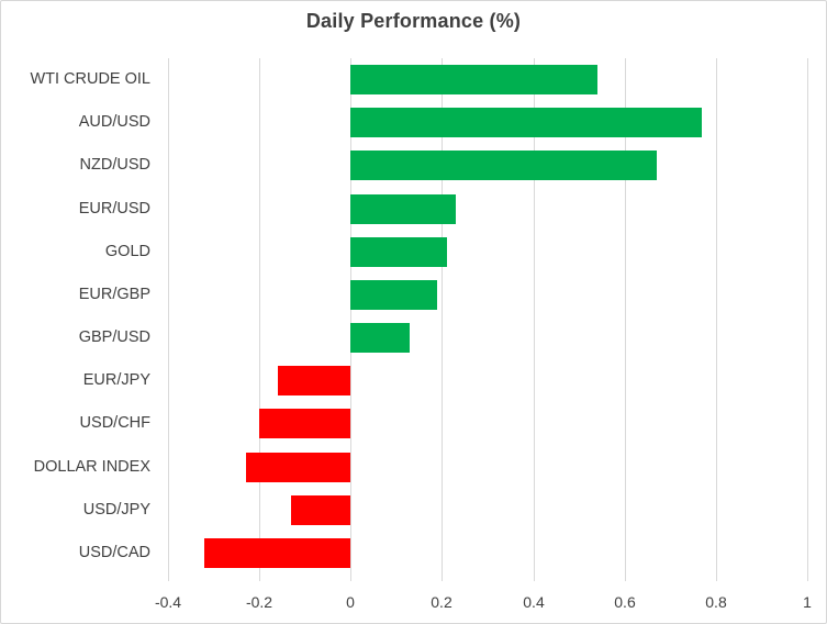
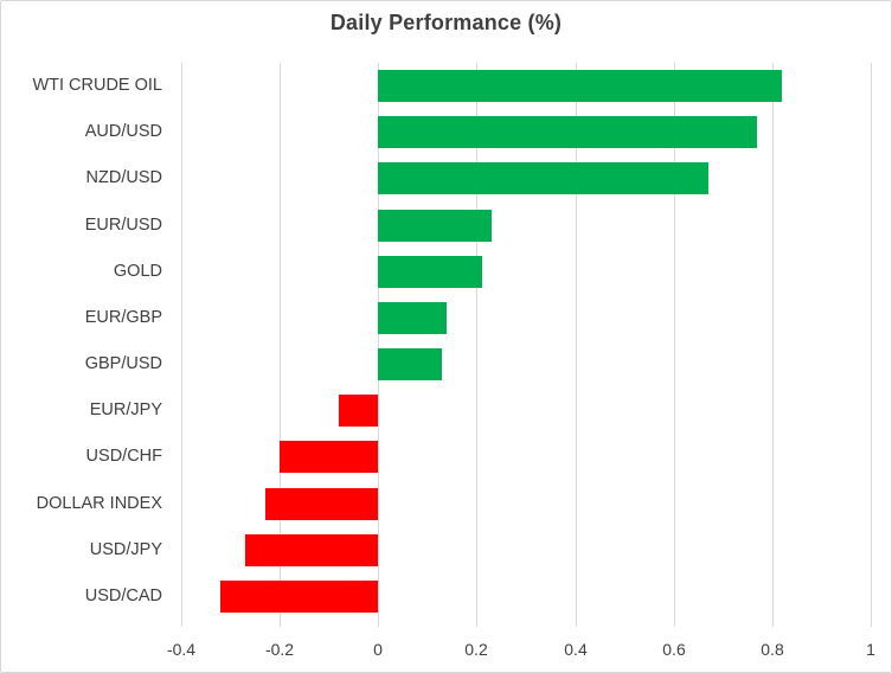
WTI CRUDE OIL: 0.54 -> 0.82
EUR/GBP: 0.19 -> 0.14
EUR/JPY: -0.16 -> -0.08
USD/JPY: -0.13 -> -0.27
